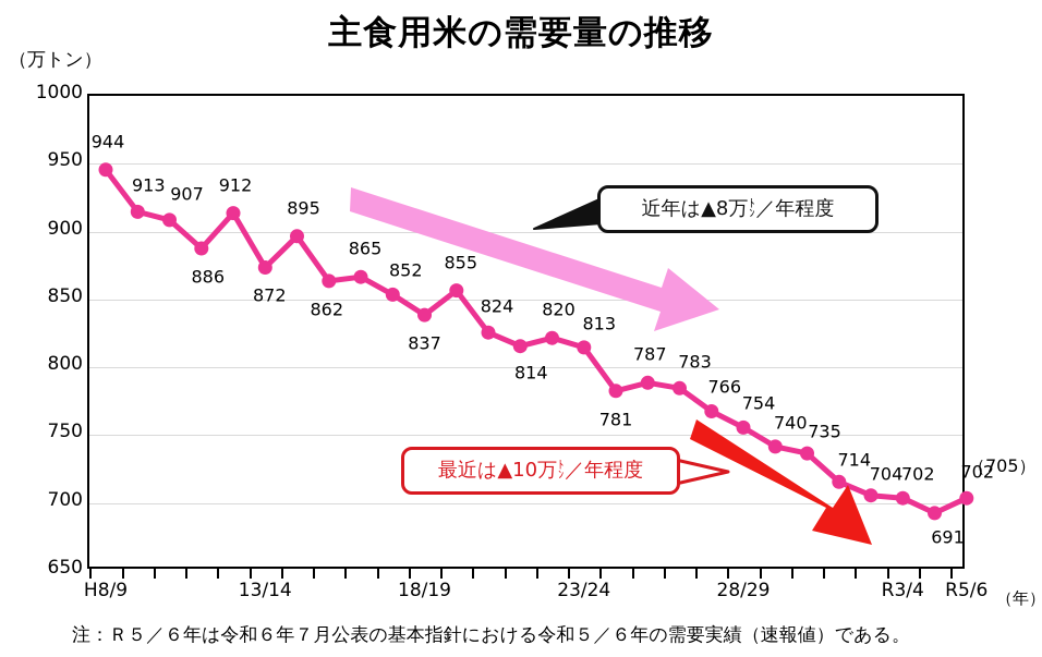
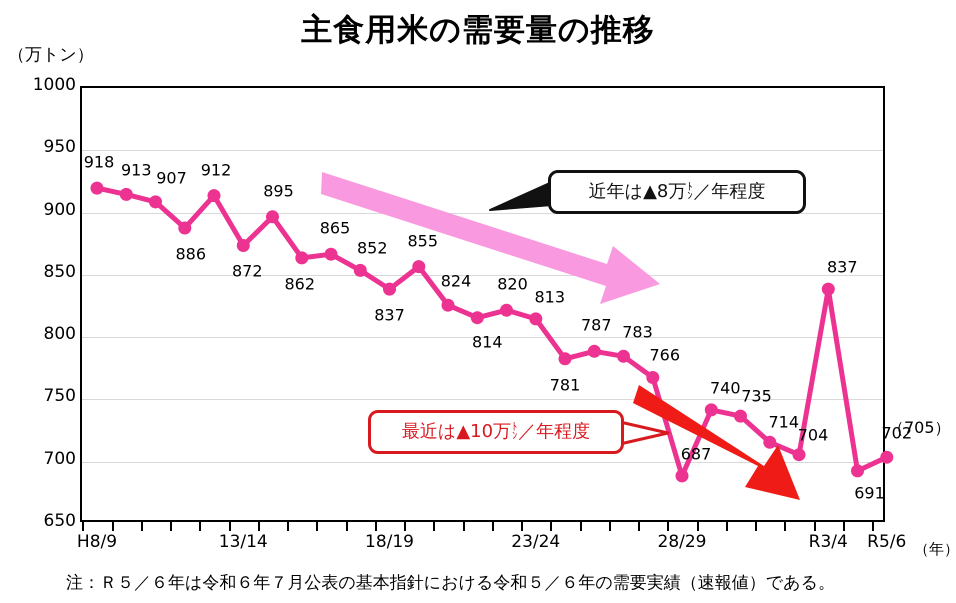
H8/9: 944 -> 918
28/29: 754 -> 687
R3/4: 702 -> 837
